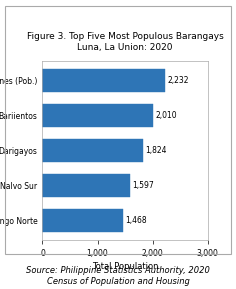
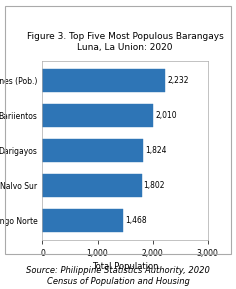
Nalvo Sur: 1,597 -> 1,802
